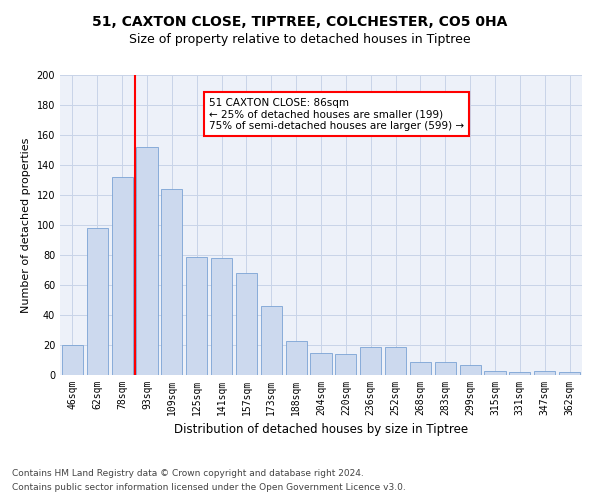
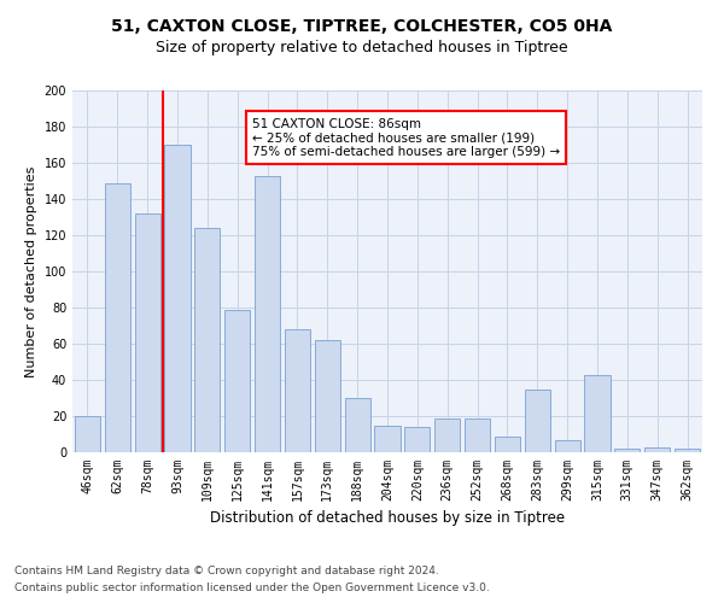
62sqm: 98 -> 149
93sqm: 152 -> 170
141sqm: 78 -> 153
173sqm: 46 -> 62
188sqm: 23 -> 30
283sqm: 9 -> 35
315sqm: 3 -> 43
